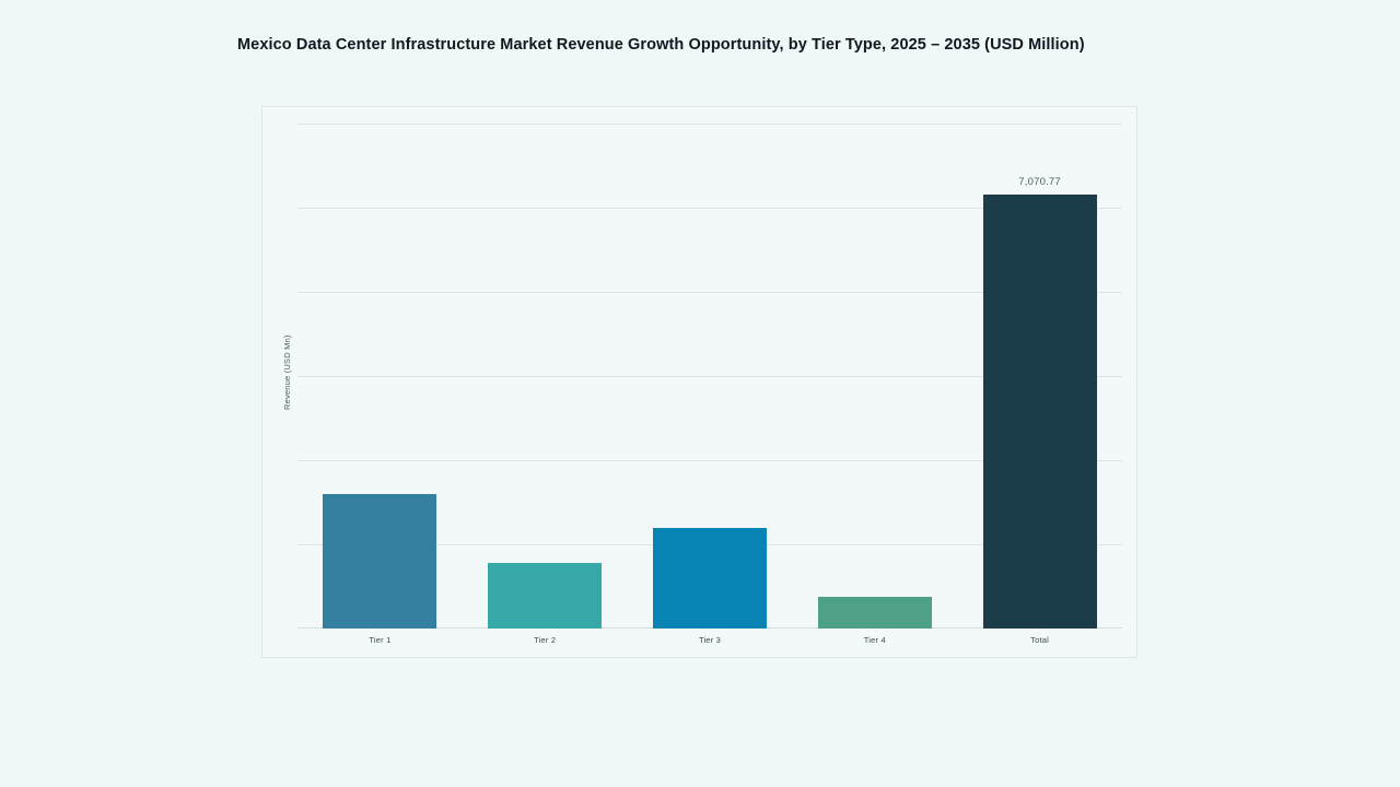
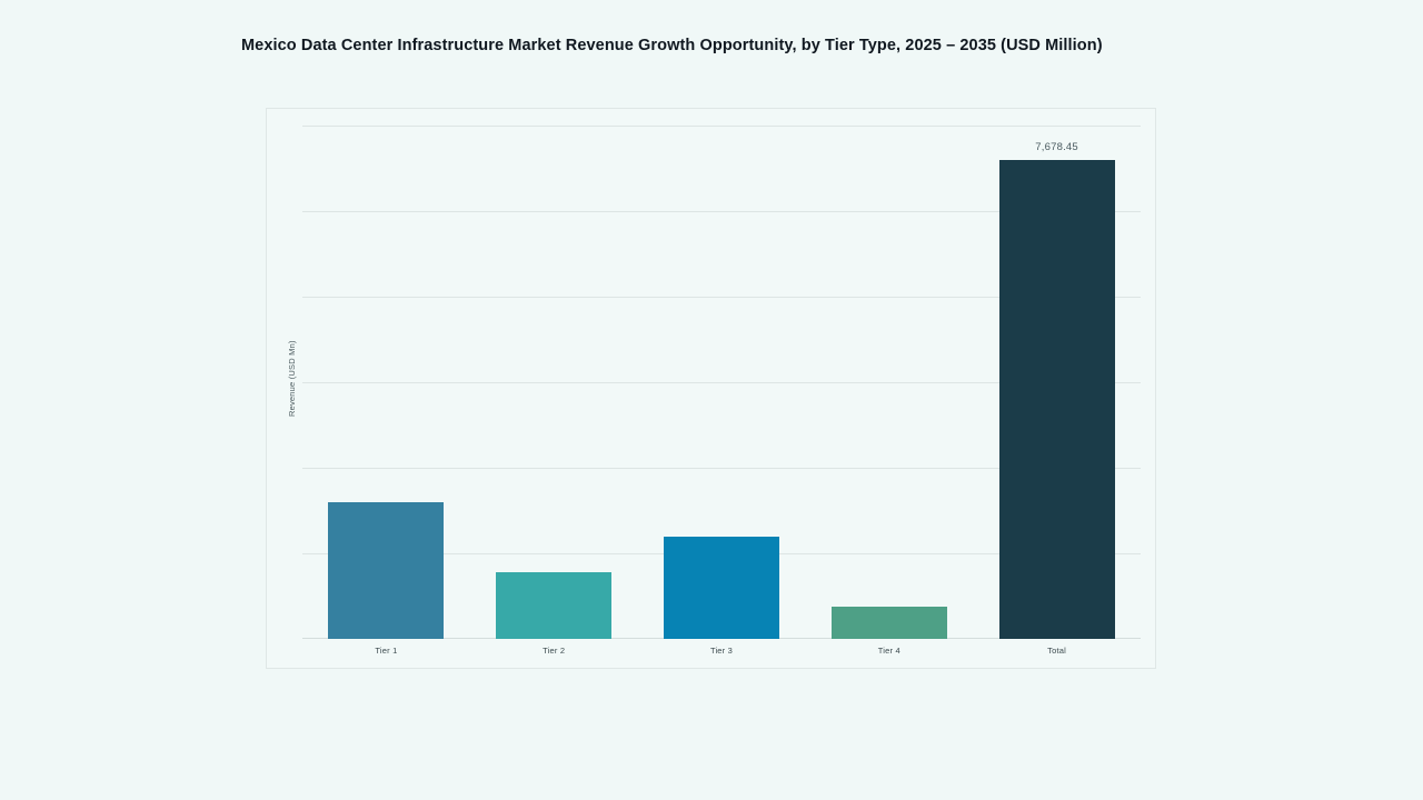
Total: 7,070.77 -> 7,678.45
